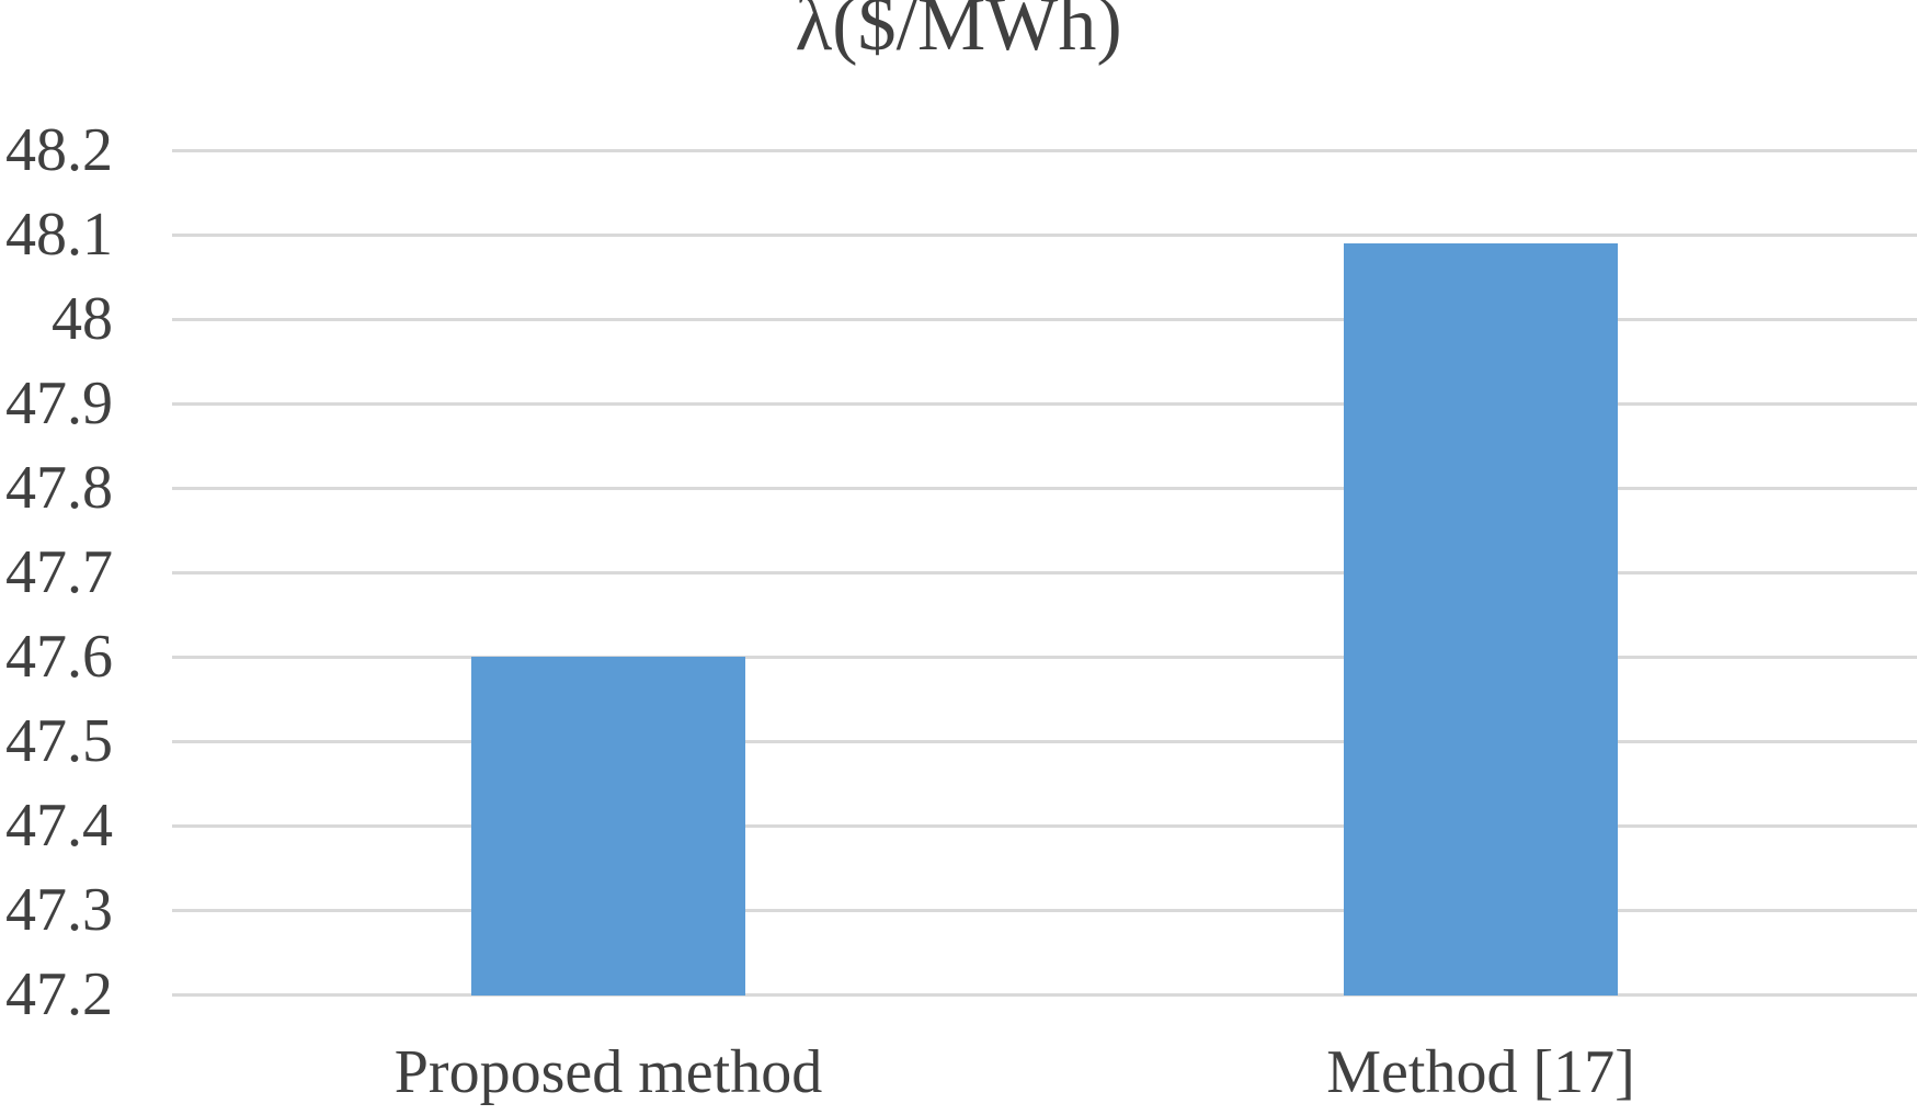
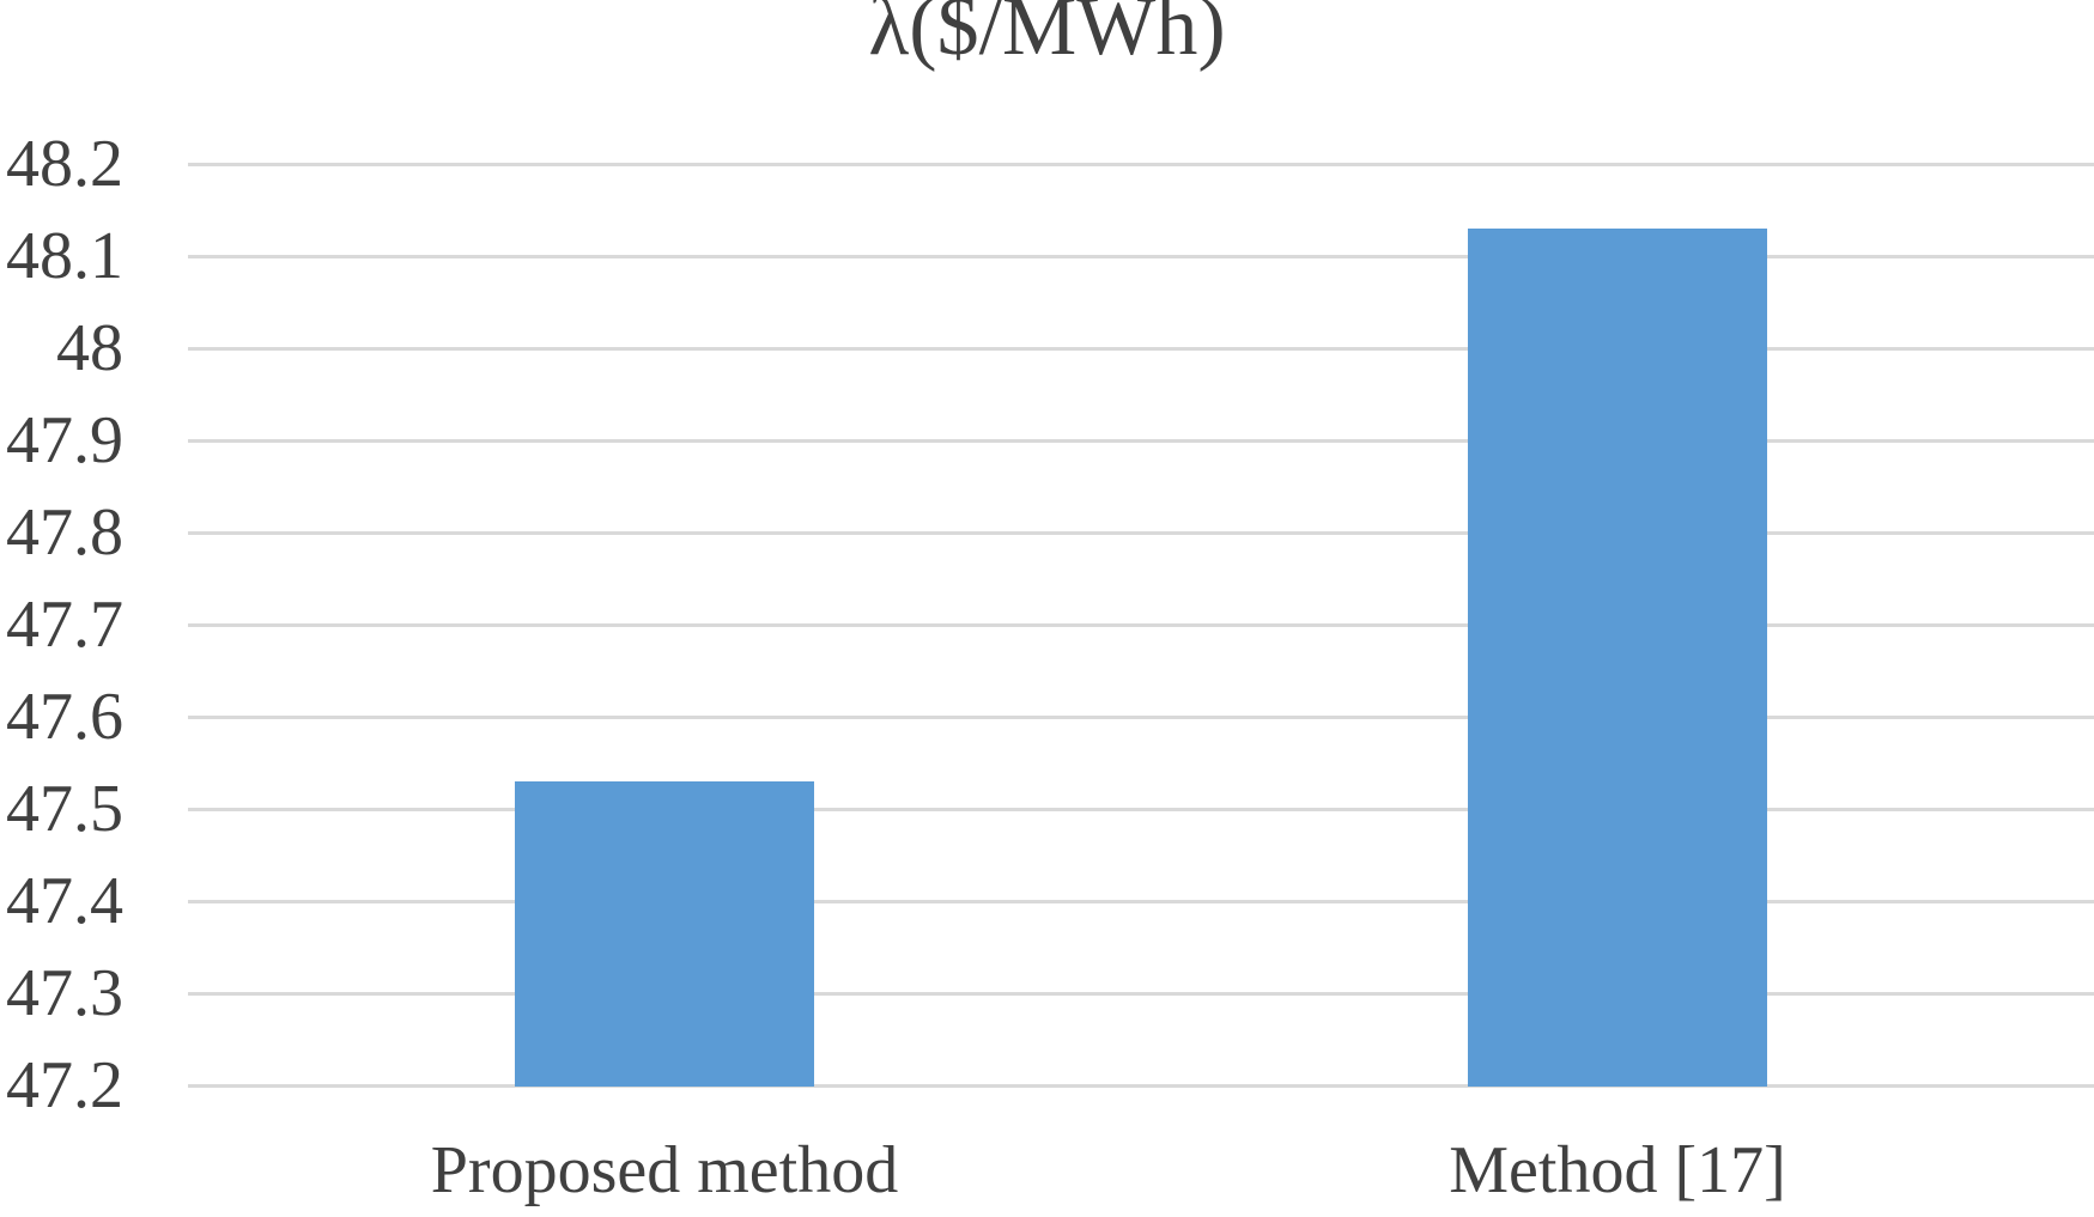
Proposed method: 47.60 -> 47.53
Method [17]: 48.09 -> 48.13
